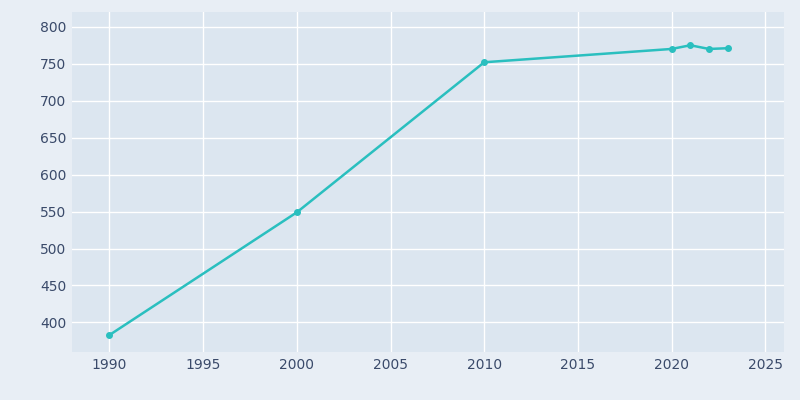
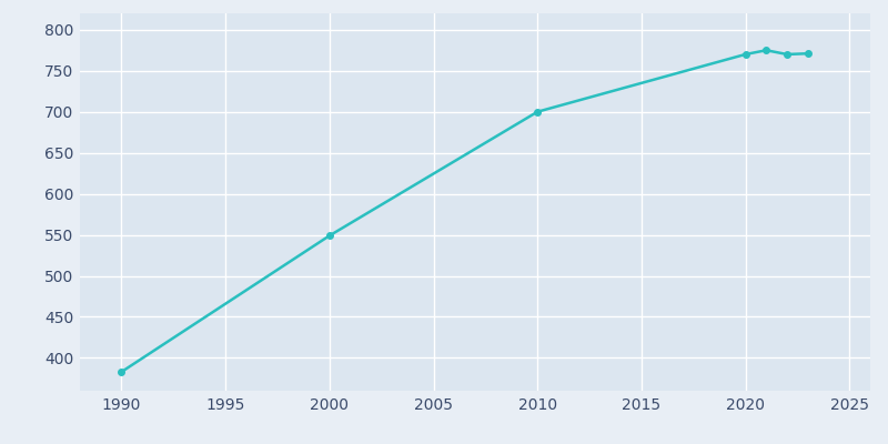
2010: 752 -> 700
